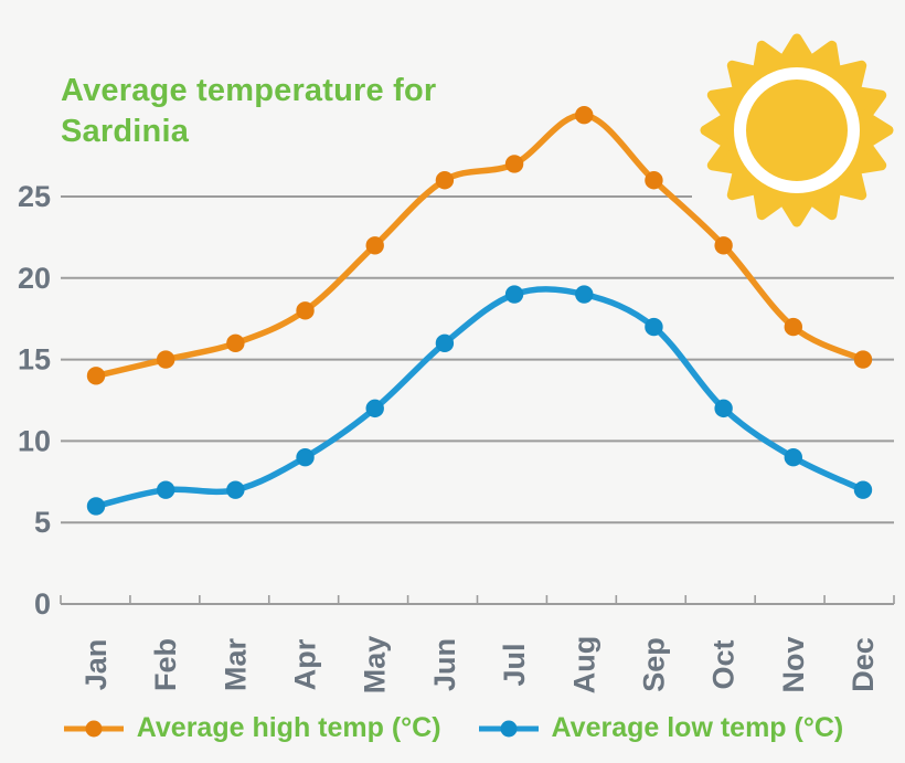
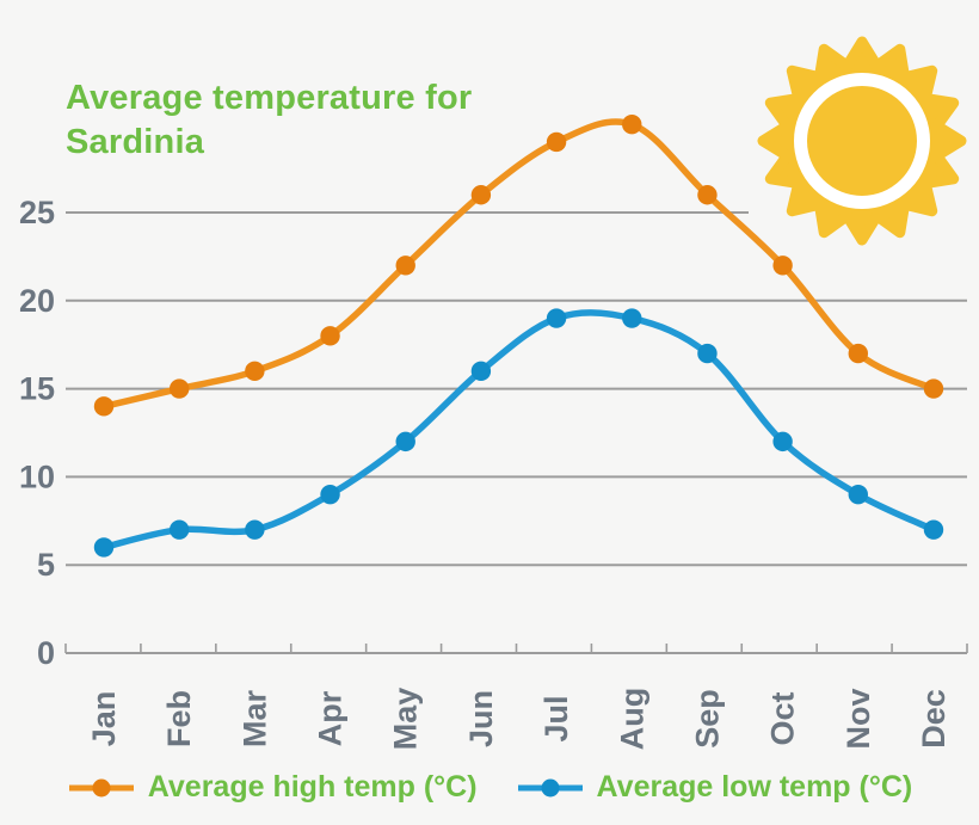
Average high temp (°C)/Jul: 27 -> 29
